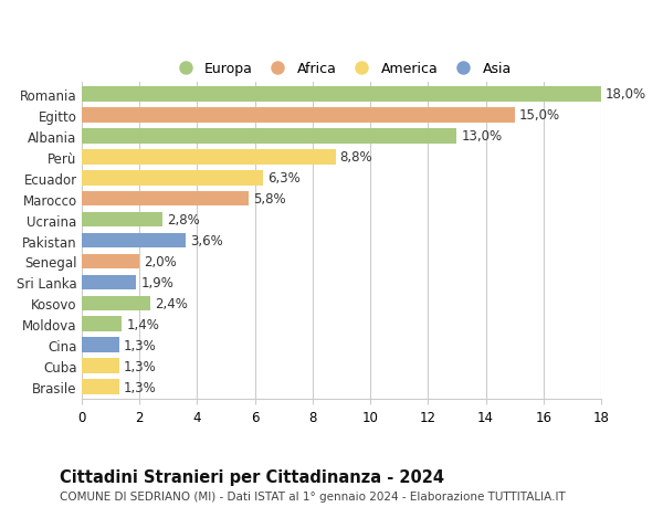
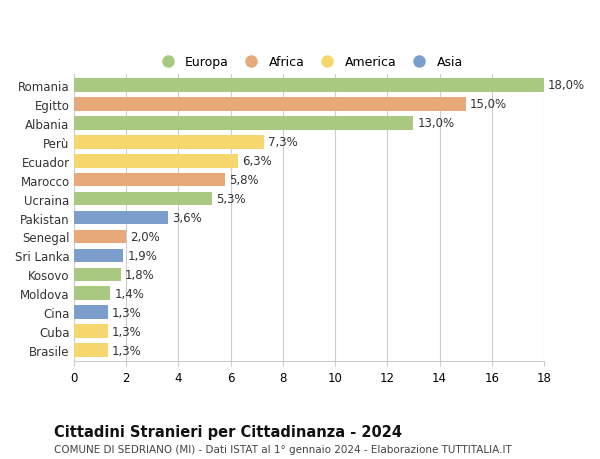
Perù: 8,8% -> 7,3%
Ucraina: 2,8% -> 5,3%
Kosovo: 2,4% -> 1,8%
